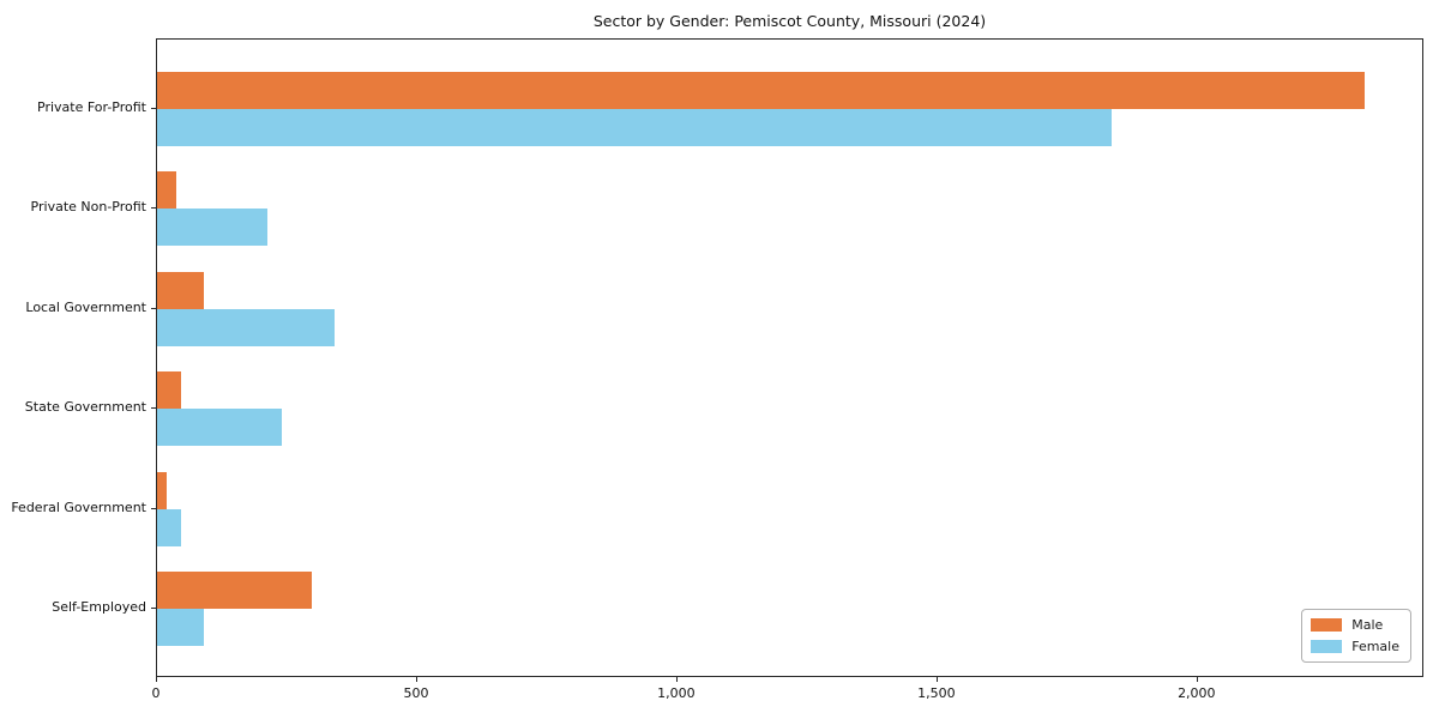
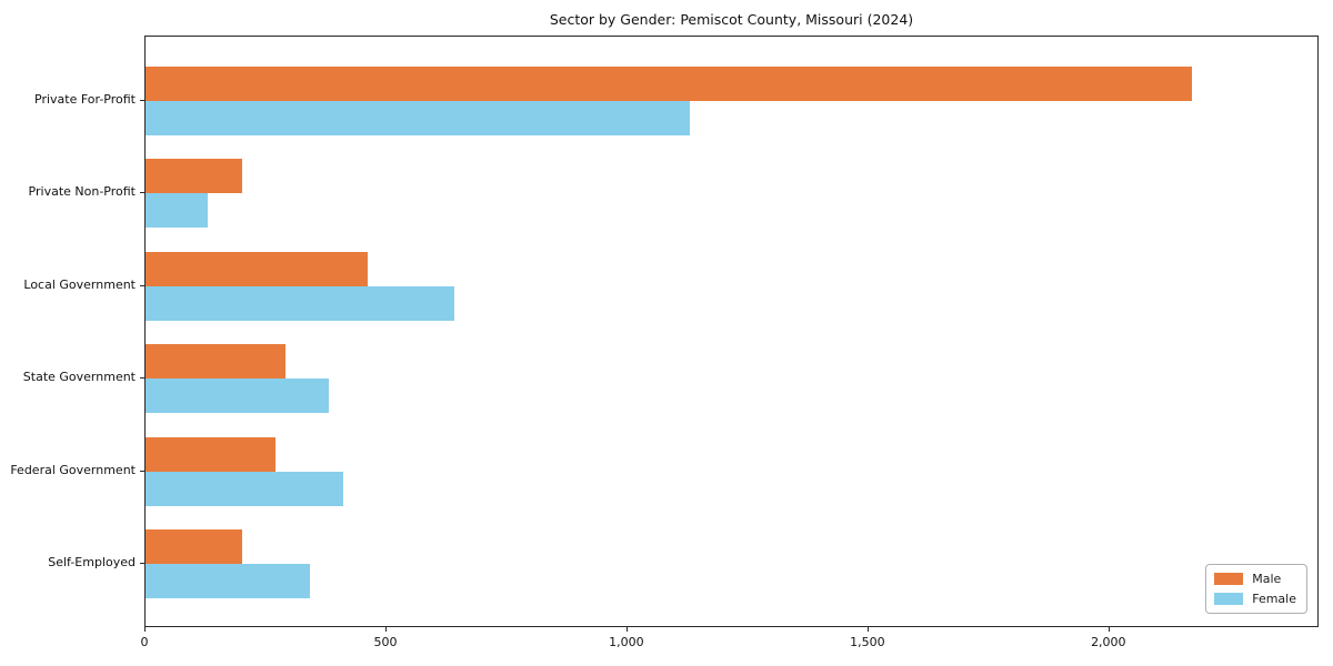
Male/Private For-Profit: 2320 -> 2170
Female/Private For-Profit: 1840 -> 1130
Male/Private Non-Profit: 40 -> 200
Female/Private Non-Profit: 210 -> 130
Male/Local Government: 90 -> 460
Female/Local Government: 340 -> 640
Male/State Government: 40 -> 290
Female/State Government: 240 -> 380
Male/Federal Government: 20 -> 270
Female/Federal Government: 50 -> 410
Male/Self-Employed: 300 -> 200
Female/Self-Employed: 90 -> 340
